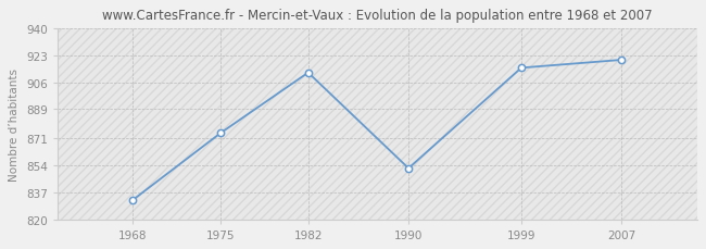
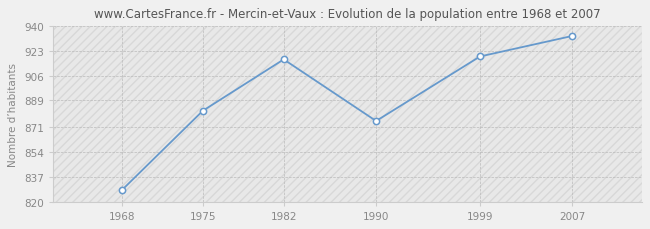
1968: 832 -> 828
1975: 874 -> 882
1982: 912 -> 917
1990: 852 -> 875
1999: 915 -> 919
2007: 920 -> 933
